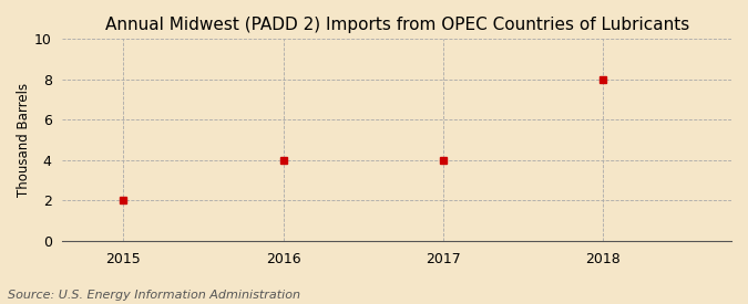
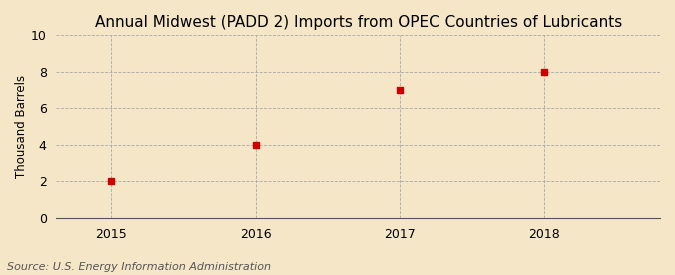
2017: 4 -> 7
